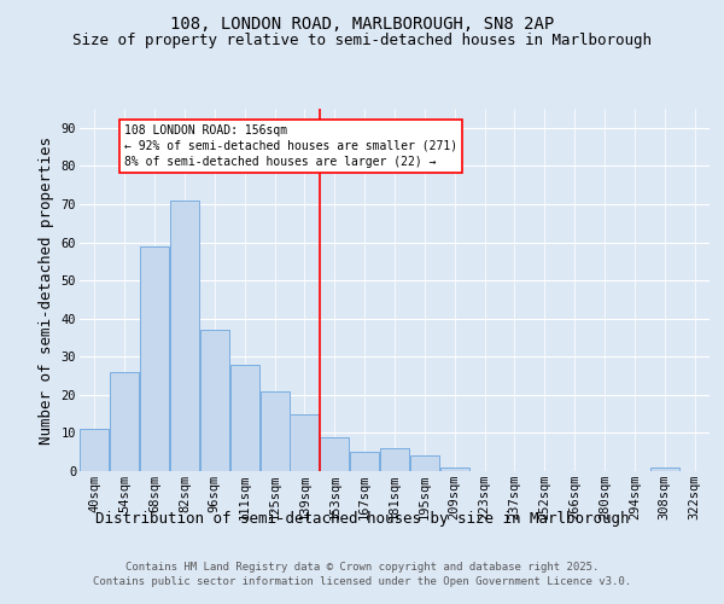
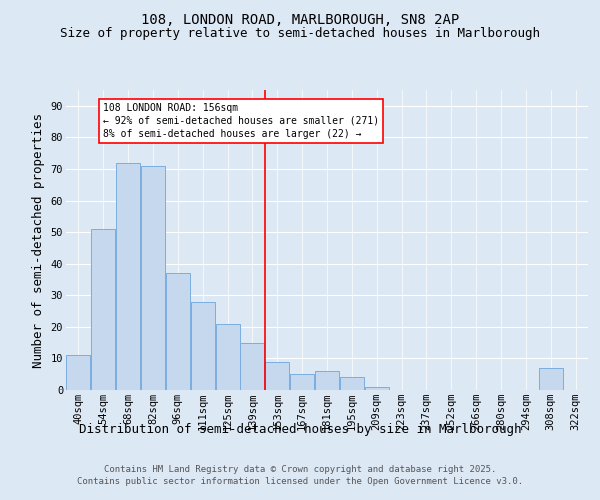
54sqm: 26 -> 51
68sqm: 59 -> 72
308sqm: 1 -> 7
